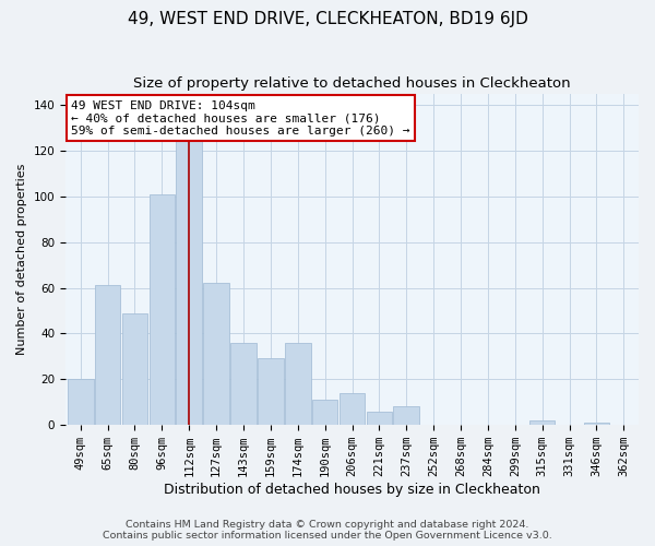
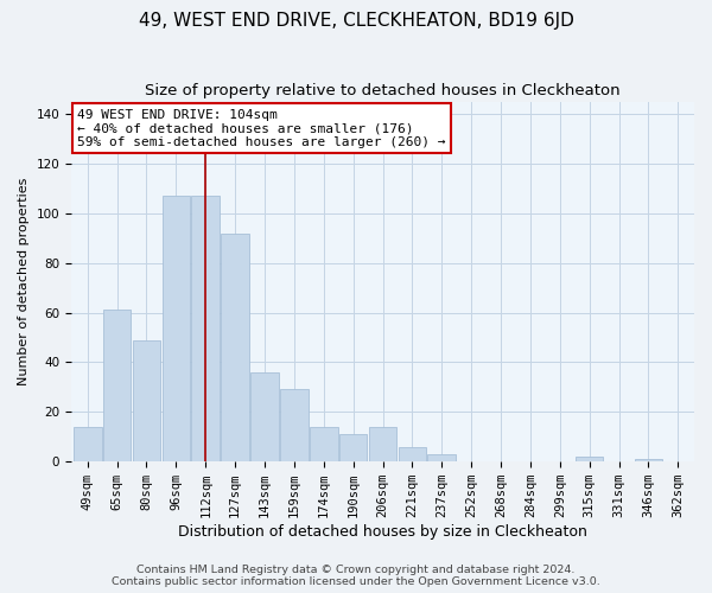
49sqm: 20 -> 14
96sqm: 101 -> 107
112sqm: 125 -> 107
127sqm: 62 -> 92
174sqm: 36 -> 14
237sqm: 8 -> 3
